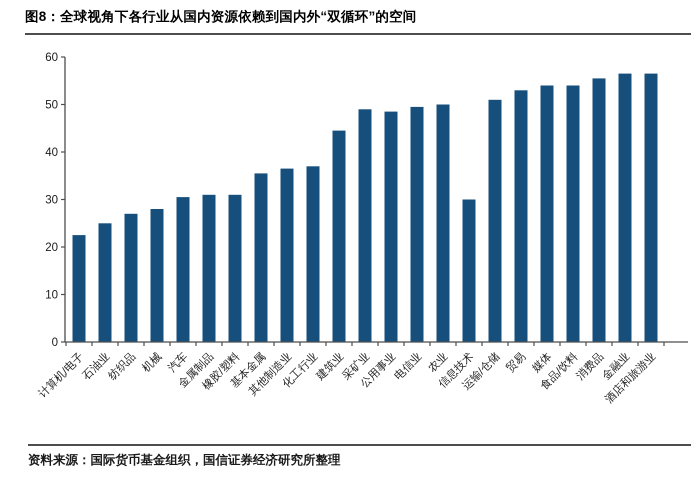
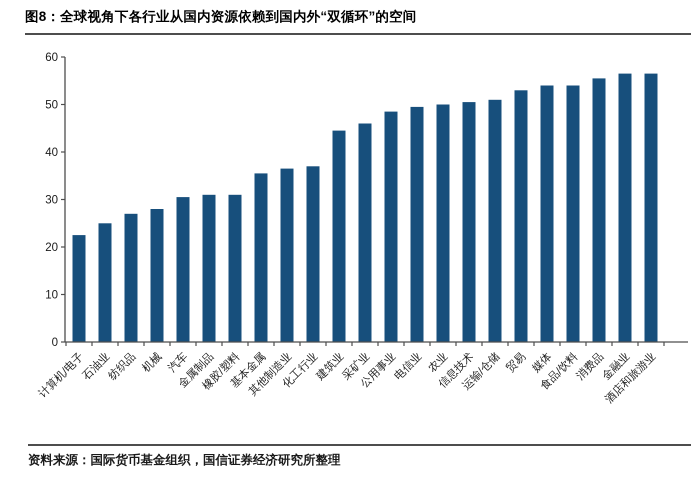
采矿业: 49 -> 46
信息技术: 30 -> 50
